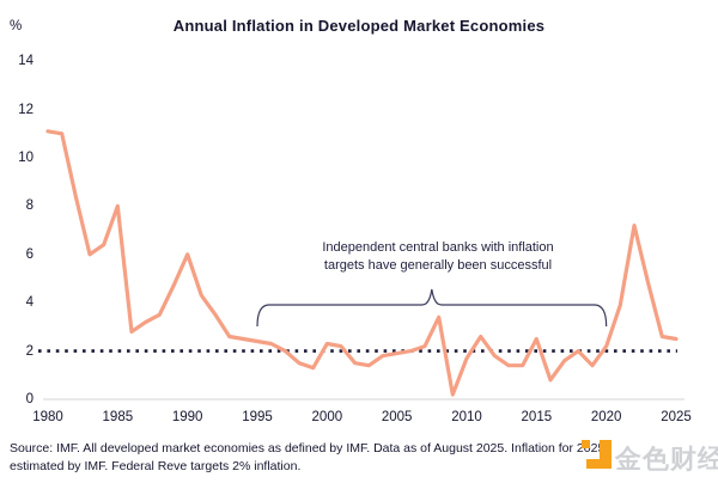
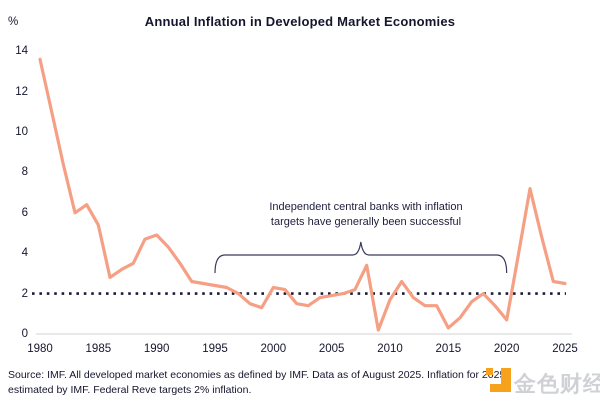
1980: 11.1 -> 13.6
1985: 8.0 -> 5.4
1990: 6.0 -> 4.9
2015: 2.5 -> 0.3
2020: 2.2 -> 0.7
